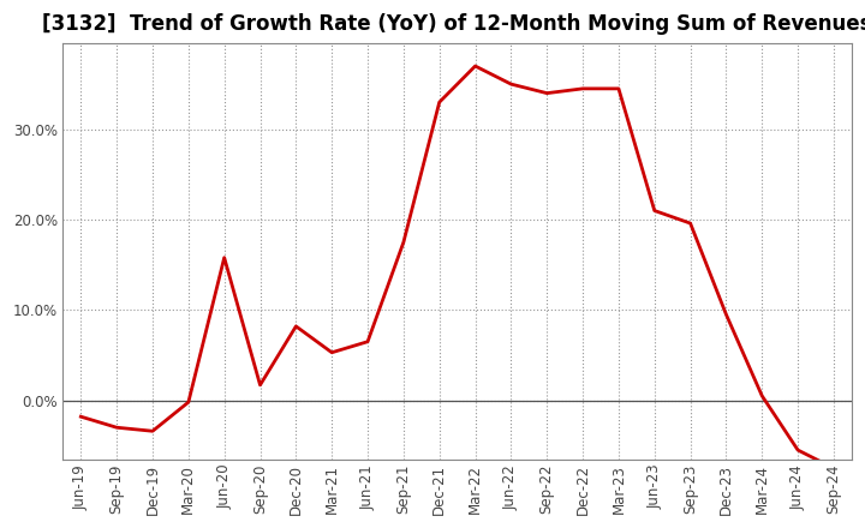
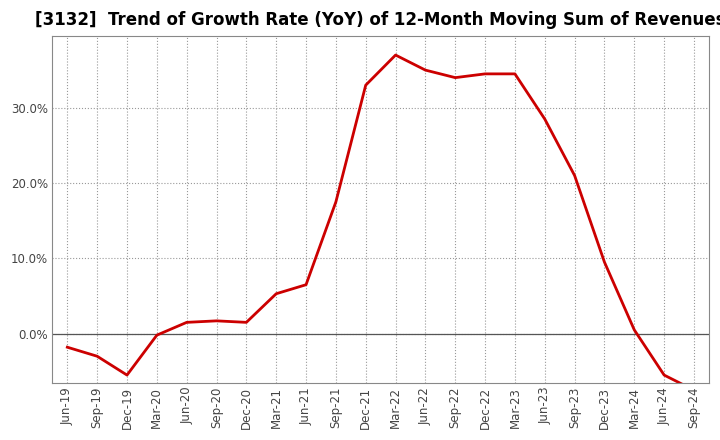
Dec-19: -3.4% -> -5.5%
Jun-20: 15.8% -> 1.5%
Dec-20: 8.2% -> 1.5%
Jun-23: 21.0% -> 28.5%
Sep-23: 19.6% -> 21.0%
